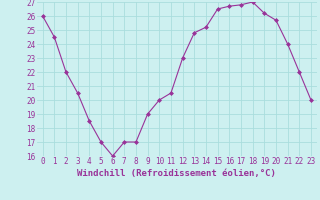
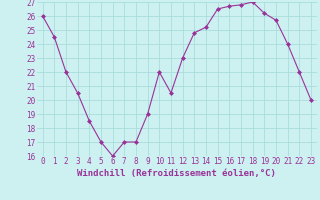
10: 20.0 -> 22.0
